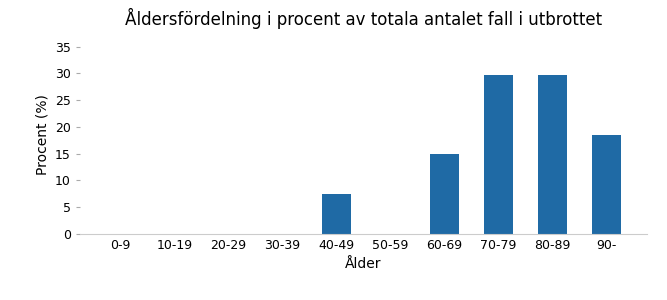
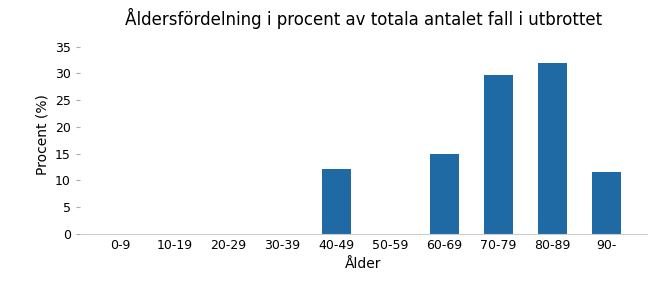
40-49: 7.5 -> 12.2
80-89: 29.7 -> 32.0
90-: 18.5 -> 11.6
